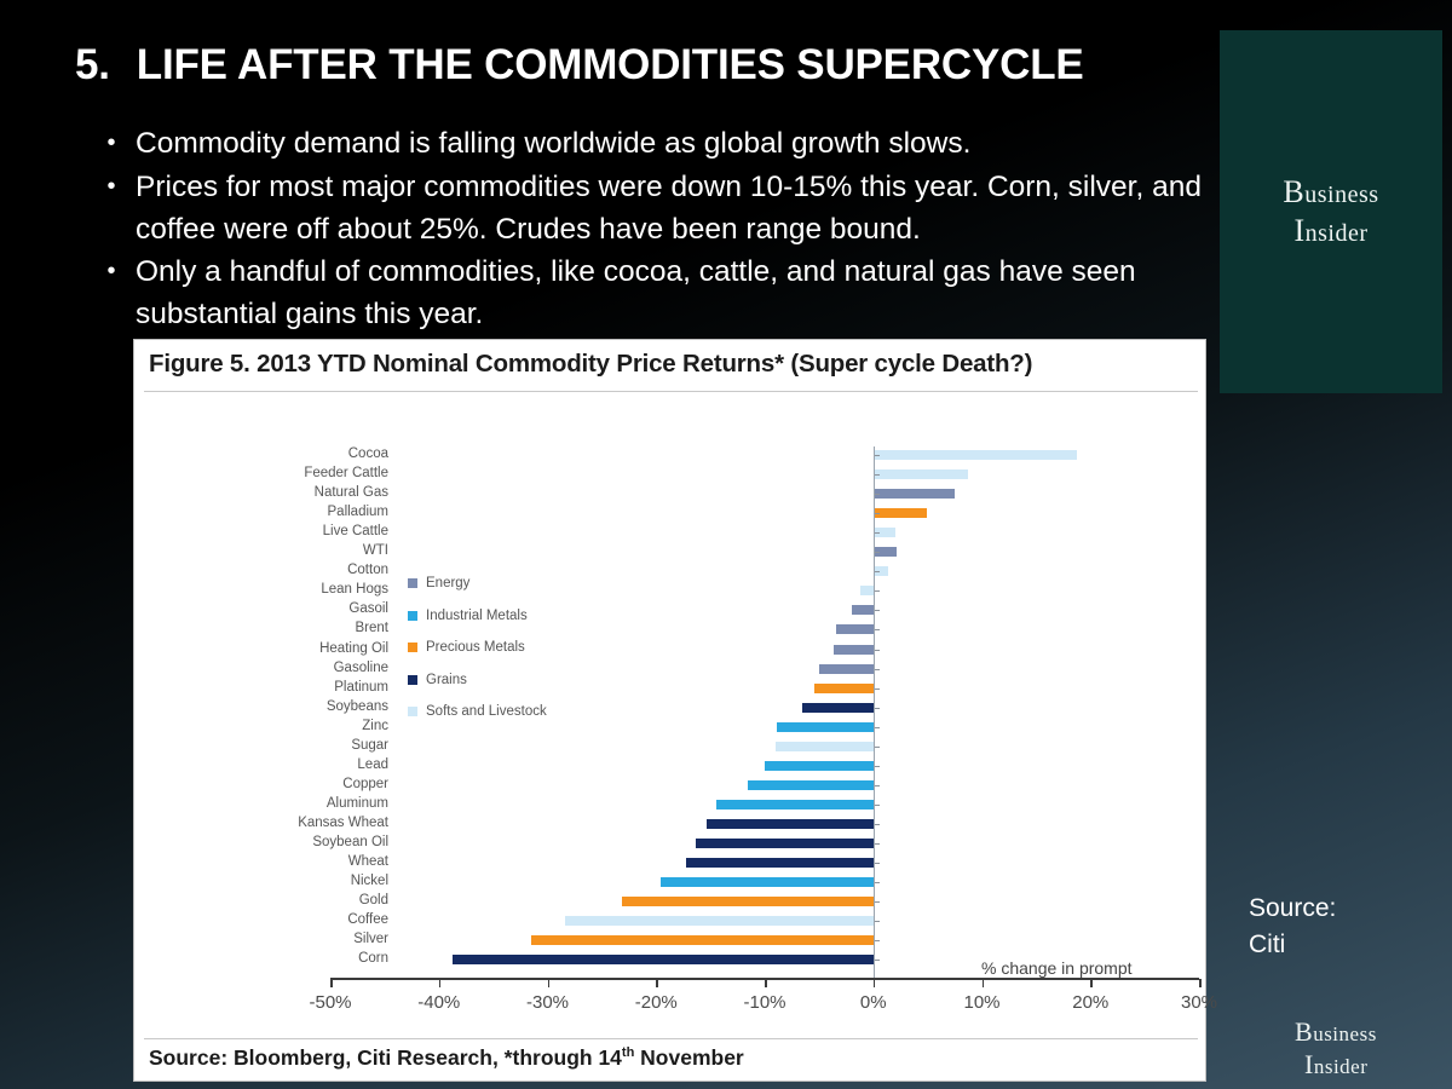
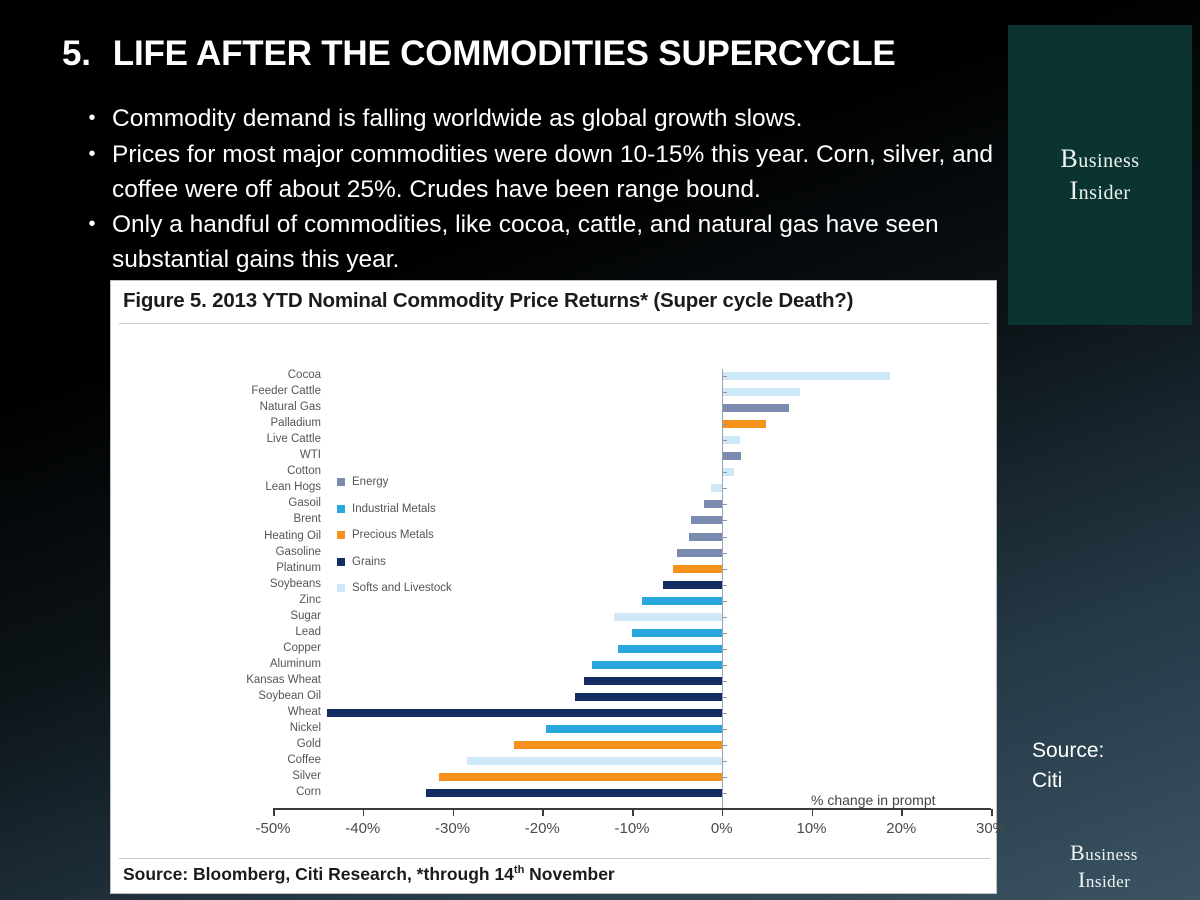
Sugar: -9% -> -12%
Wheat: -17% -> -44%
Corn: -39% -> -33%
